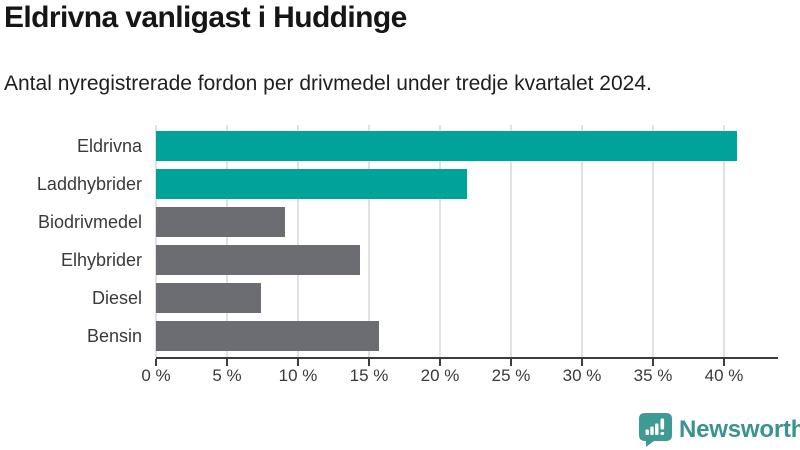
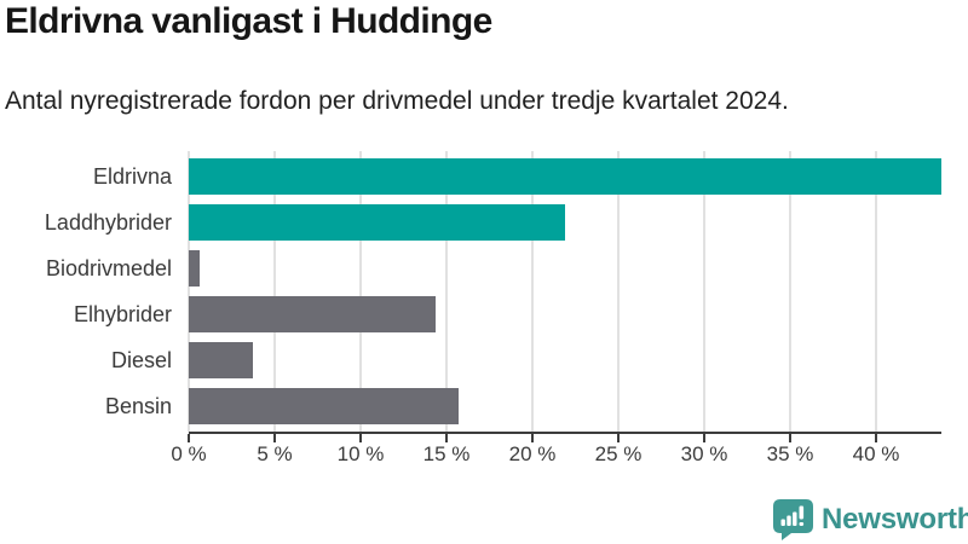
Eldrivna: 40.9% -> 43.8%
Biodrivmedel: 9.1% -> 0.6%
Diesel: 7.4% -> 3.7%
